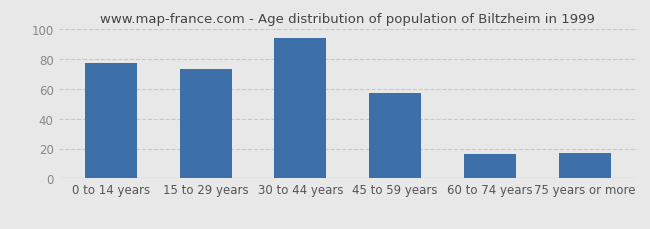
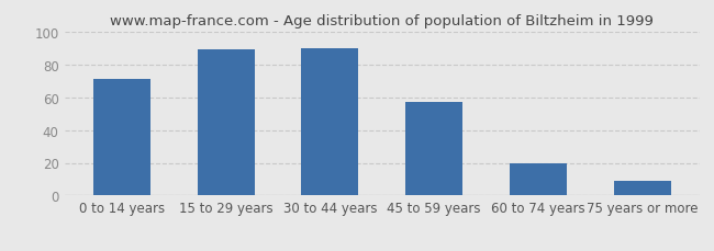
0 to 14 years: 77 -> 71
15 to 29 years: 73 -> 89
30 to 44 years: 94 -> 90
60 to 74 years: 16 -> 20
75 years or more: 17 -> 9
